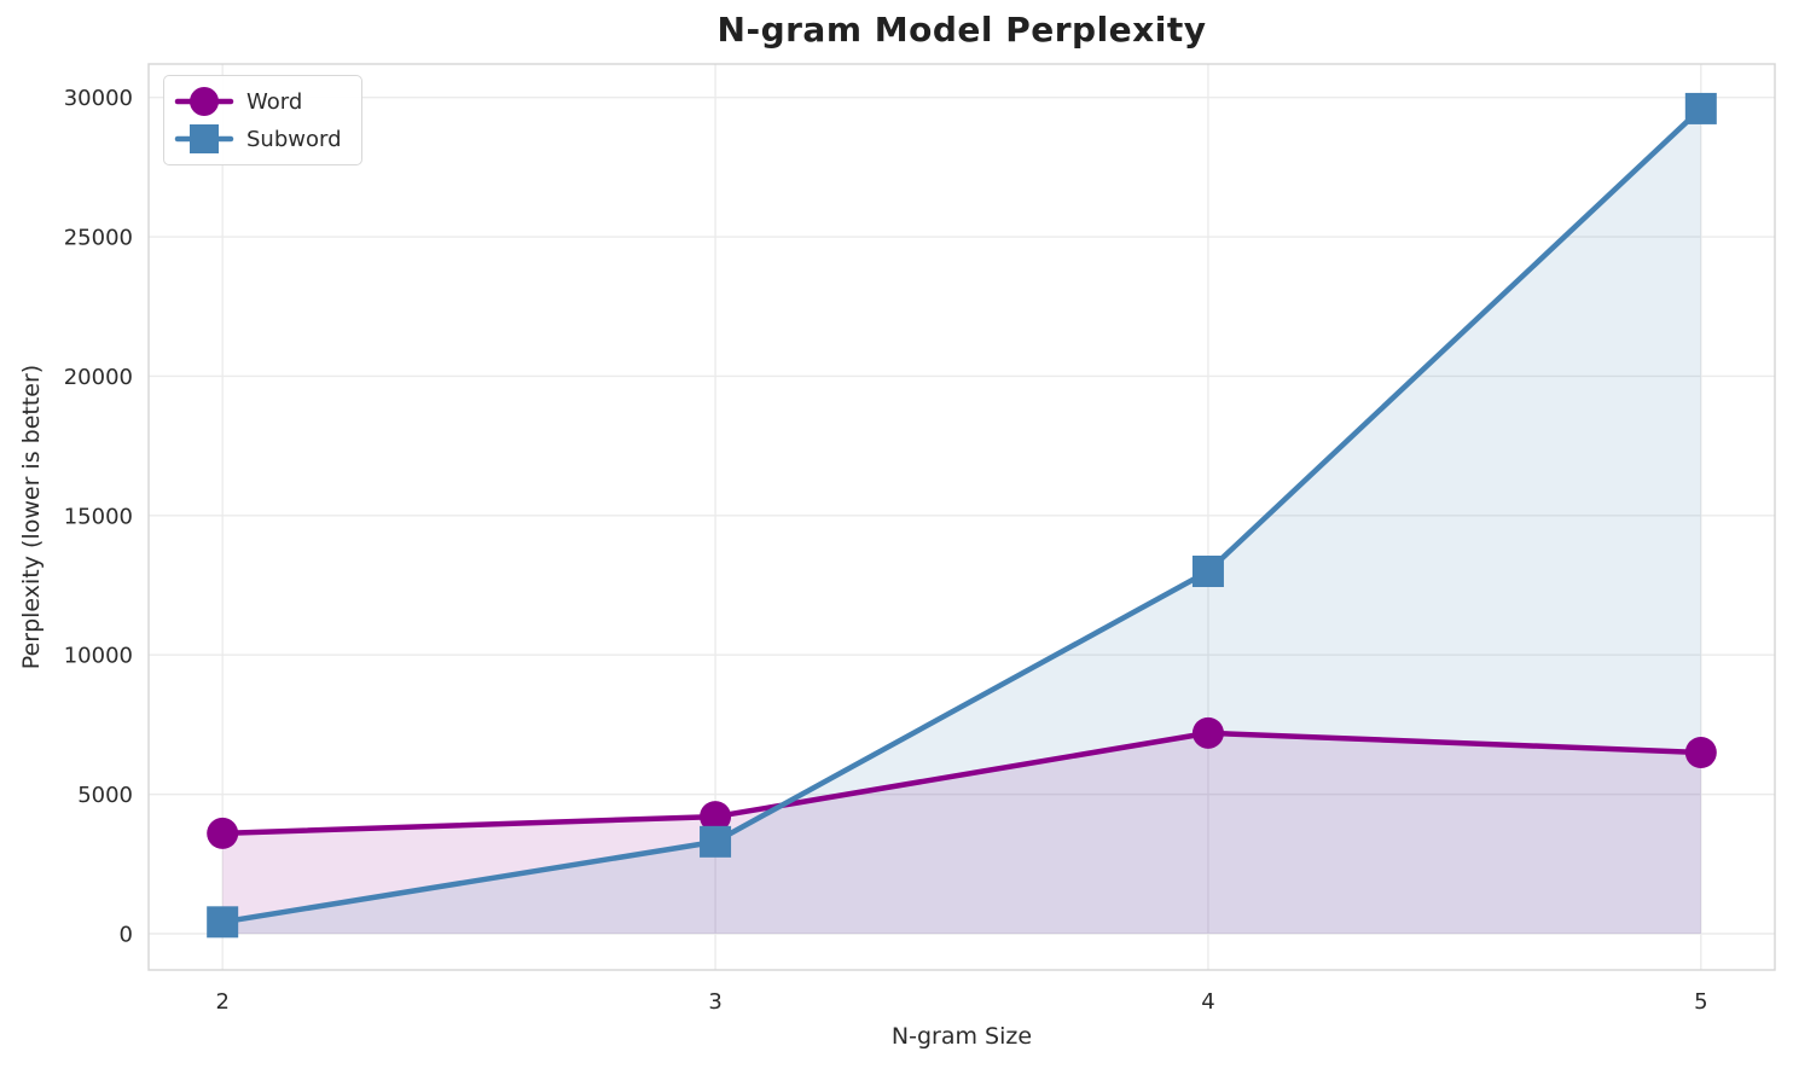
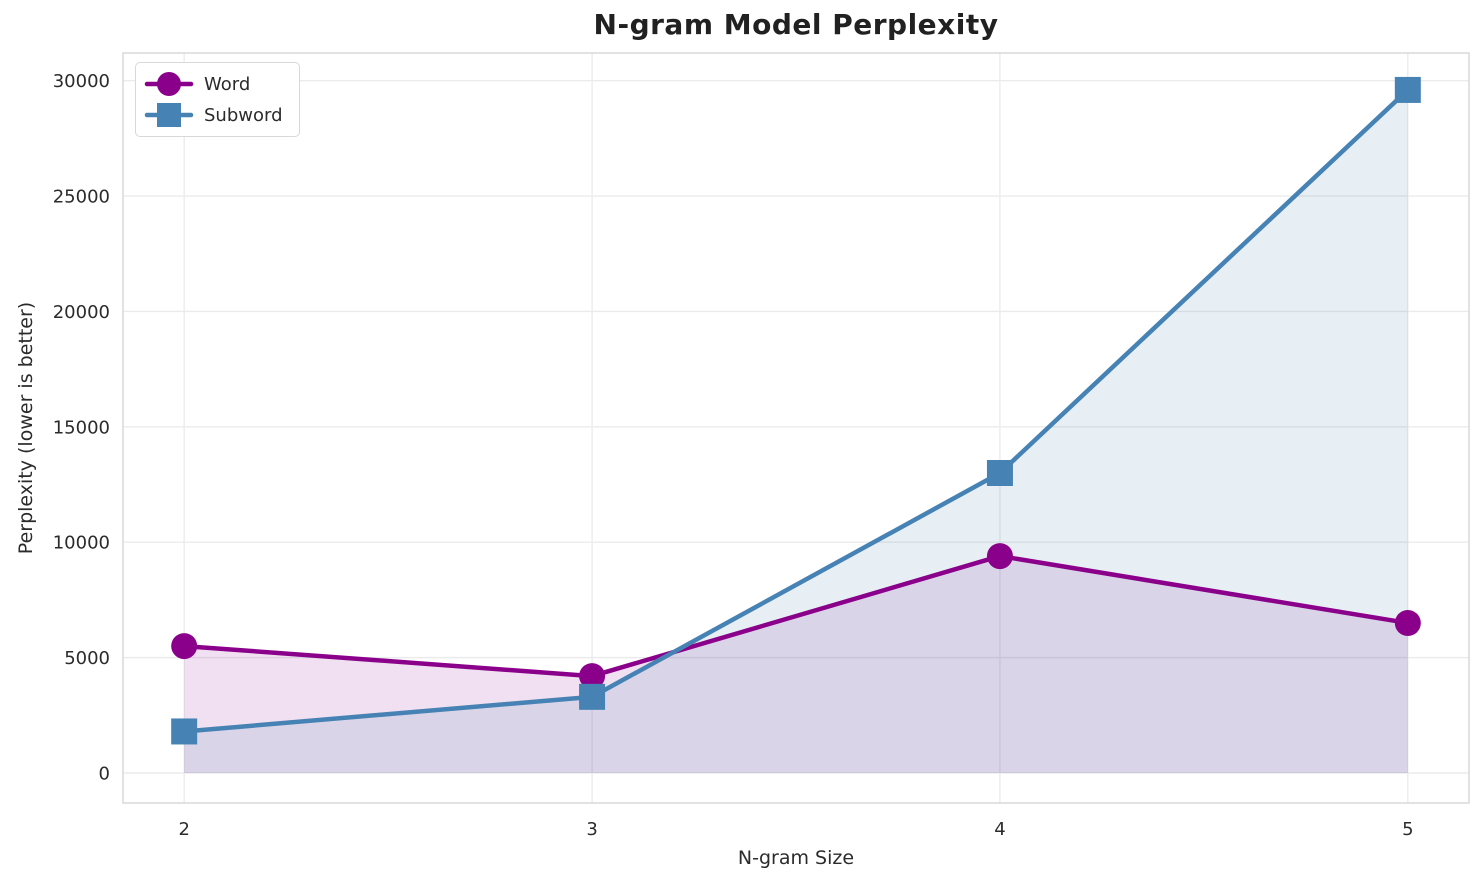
Word/2: 3600 -> 5500
Subword/2: 400 -> 1800
Word/4: 7200 -> 9400
